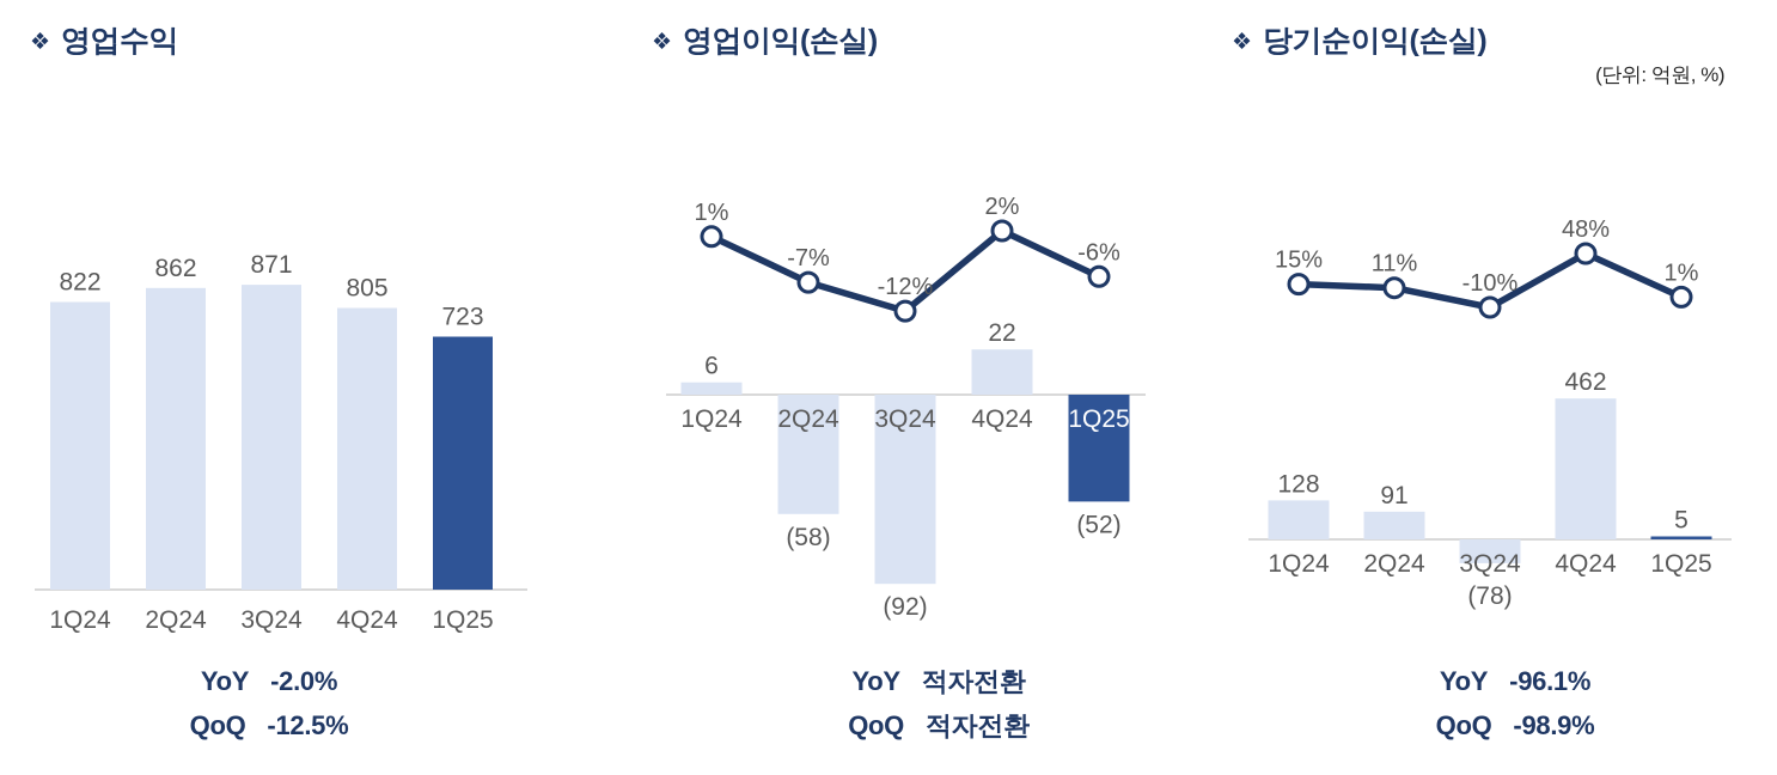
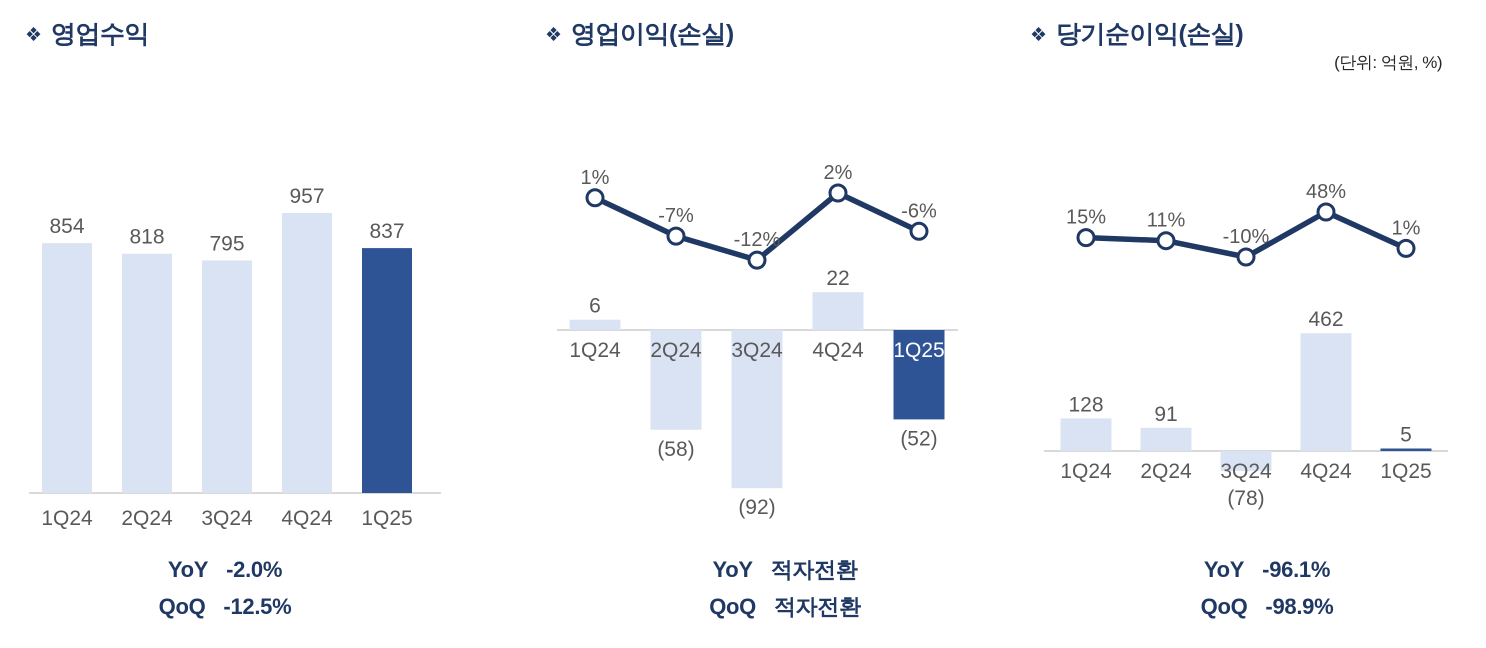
영업수익/1Q24: 822 -> 854
영업수익/2Q24: 862 -> 818
영업수익/3Q24: 871 -> 795
영업수익/4Q24: 805 -> 957
영업수익/1Q25: 723 -> 837
